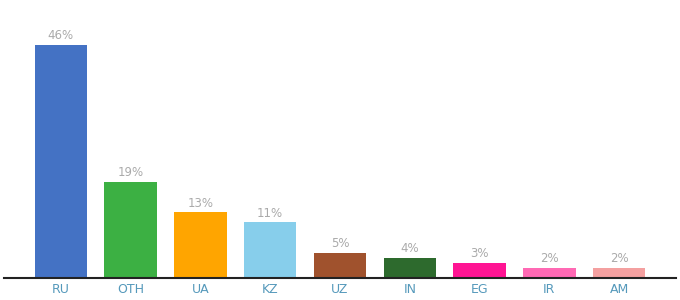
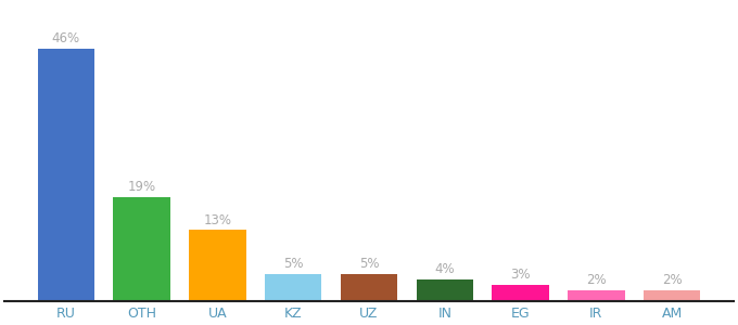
KZ: 11% -> 5%
